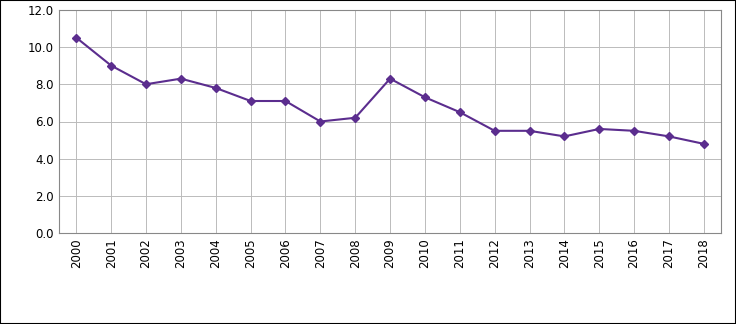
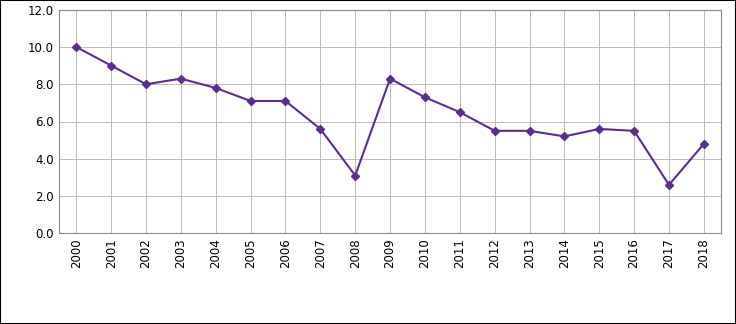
2000: 10.5 -> 10.0
2007: 6.0 -> 5.6
2008: 6.2 -> 3.1
2017: 5.2 -> 2.6
